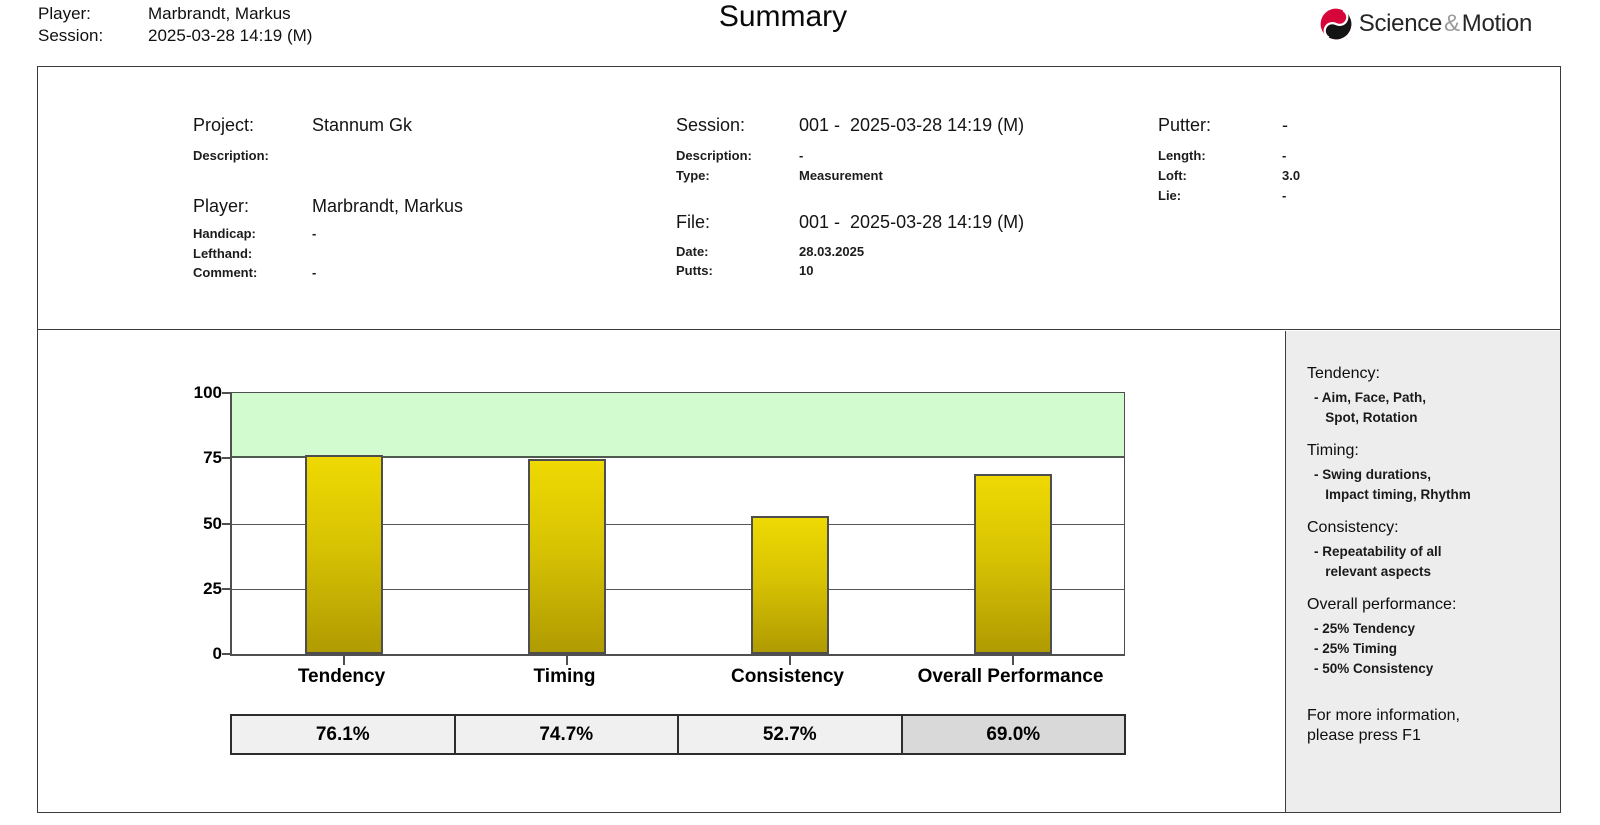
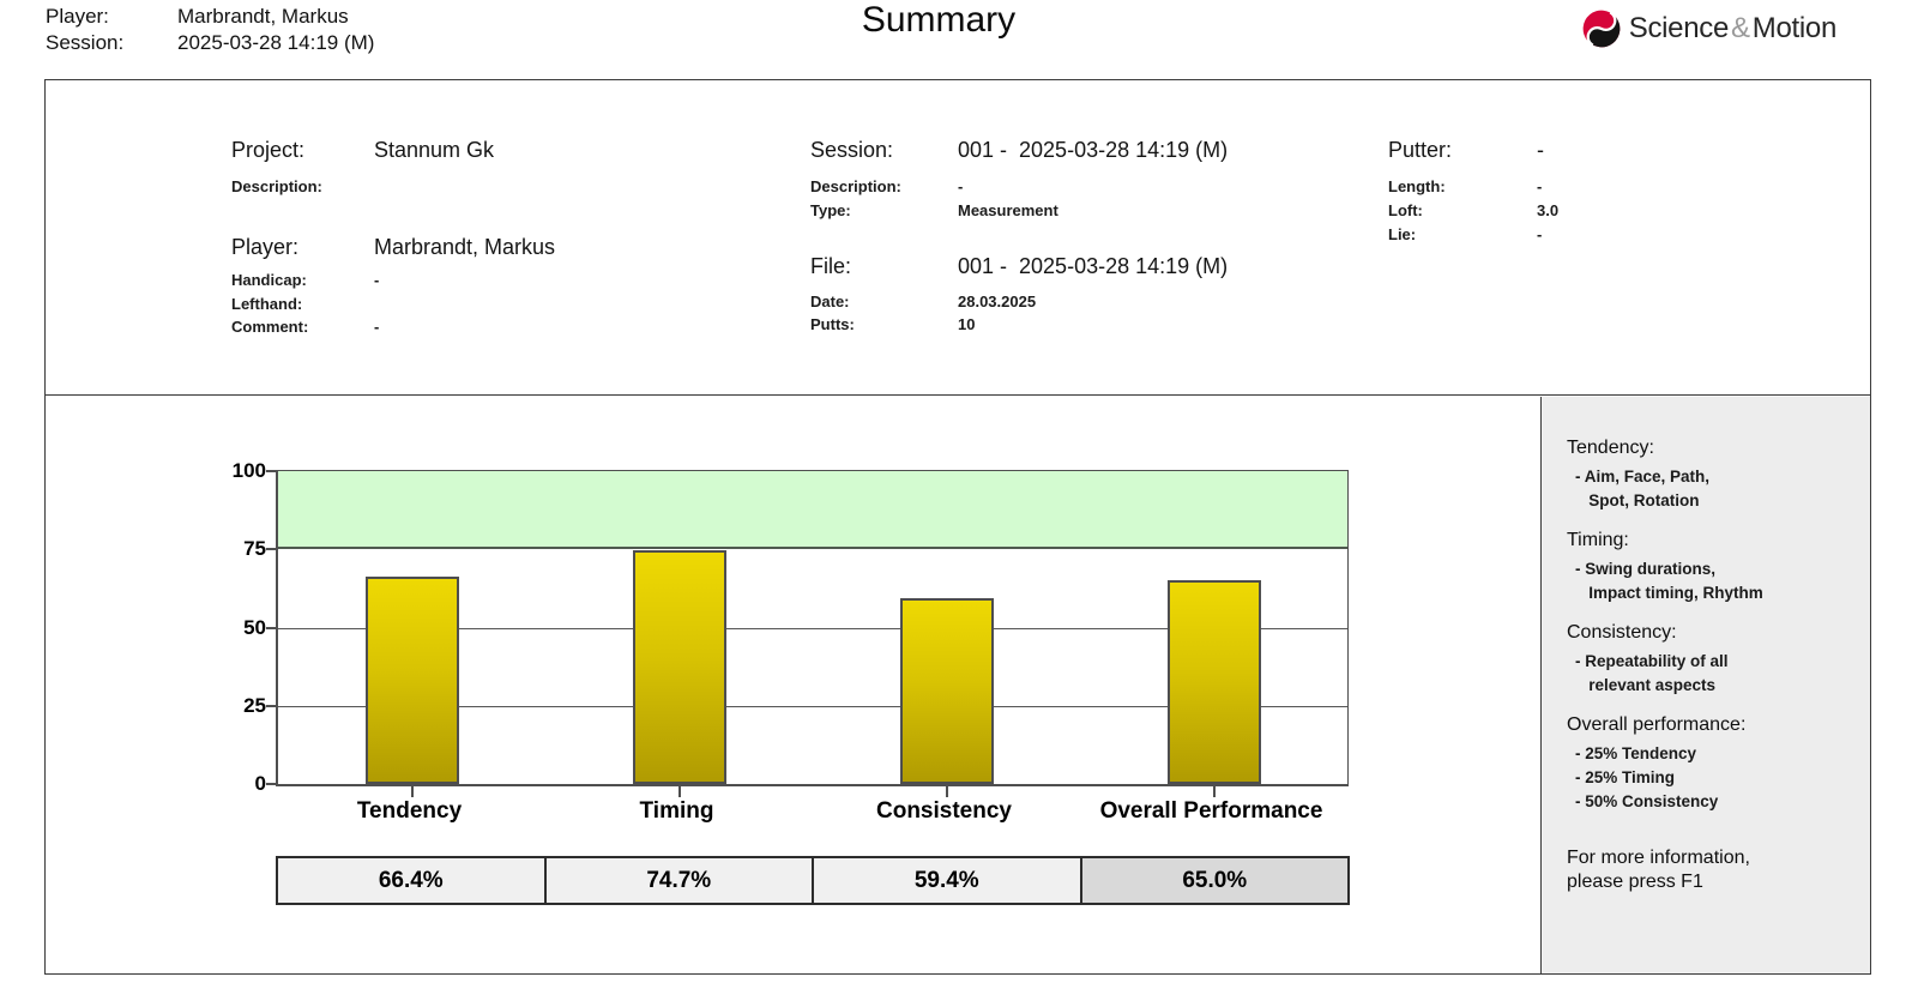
Tendency: 76.1% -> 66.4%
Consistency: 52.7% -> 59.4%
Overall Performance: 69.0% -> 65.0%
